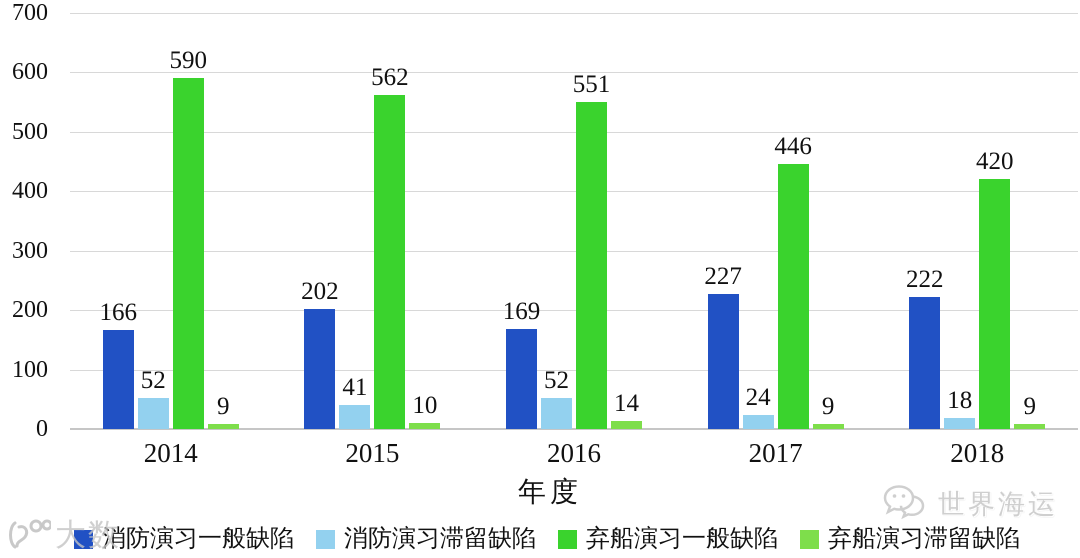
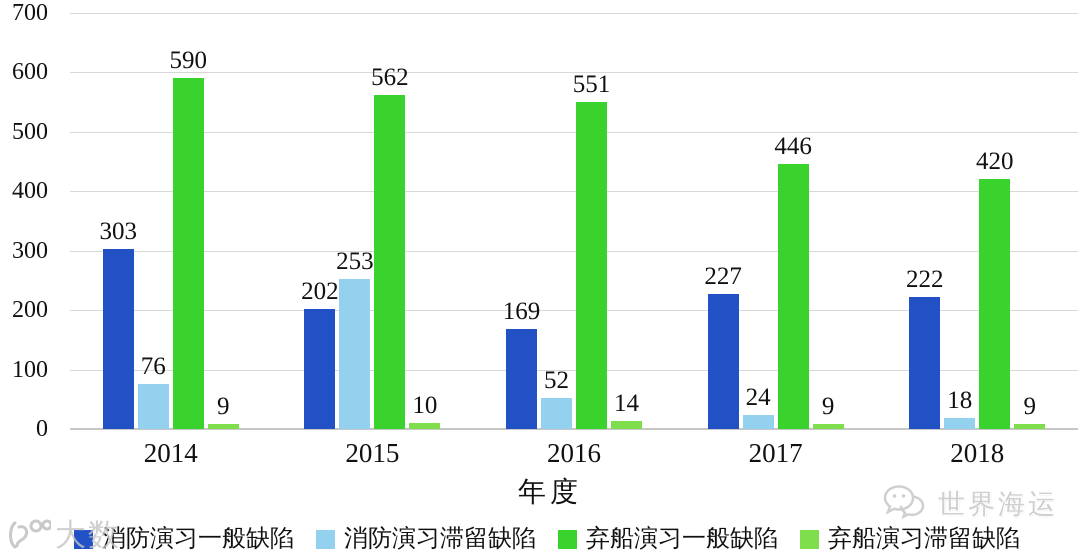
消防演习一般缺陷/2014: 166 -> 303
消防演习滞留缺陷/2014: 52 -> 76
消防演习滞留缺陷/2015: 41 -> 253
